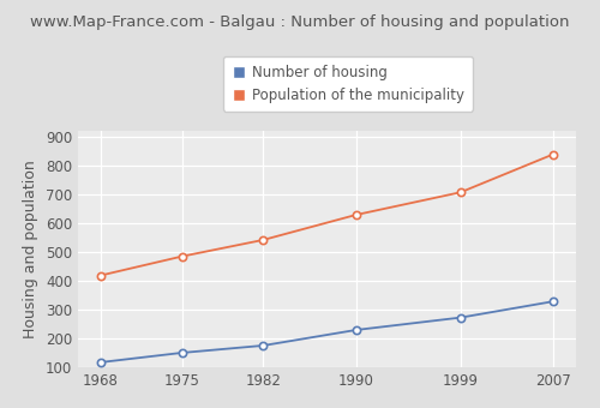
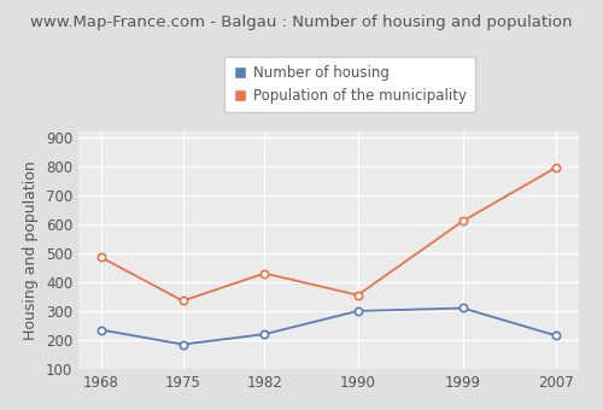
Number of housing/1968: 117 -> 235
Population of the municipality/1968: 418 -> 485
Number of housing/1975: 150 -> 185
Population of the municipality/1975: 484 -> 335
Number of housing/1982: 175 -> 220
Population of the municipality/1982: 541 -> 430
Number of housing/1990: 229 -> 300
Population of the municipality/1990: 628 -> 355
Number of housing/1999: 272 -> 310
Population of the municipality/1999: 706 -> 610
Number of housing/2007: 328 -> 215
Population of the municipality/2007: 838 -> 795
